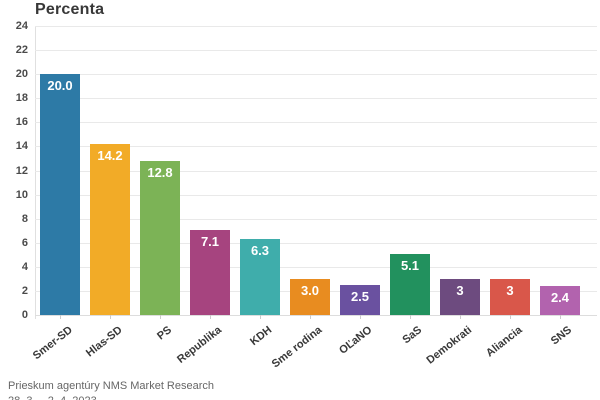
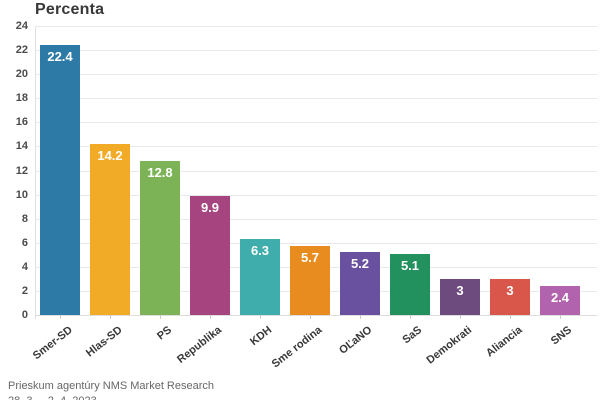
Smer-SD: 20.0 -> 22.4
Republika: 7.1 -> 9.9
Sme rodina: 3.0 -> 5.7
OĽaNO: 2.5 -> 5.2
